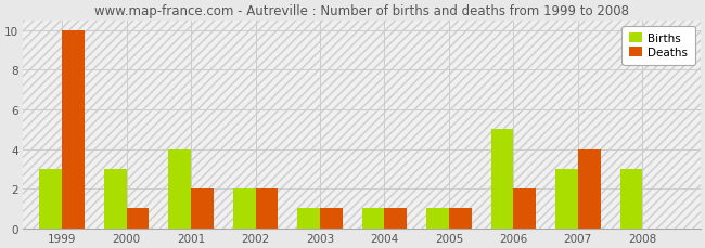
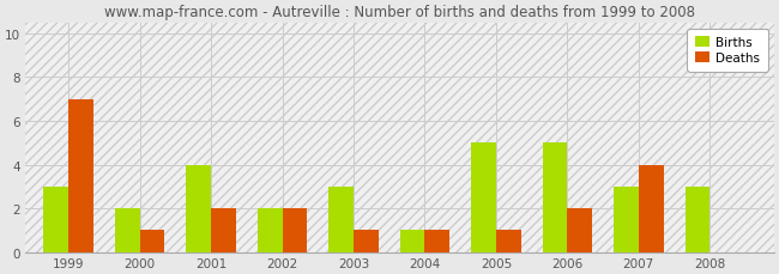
Deaths/1999: 10 -> 7
Births/2000: 3 -> 2
Births/2003: 1 -> 3
Births/2005: 1 -> 5
